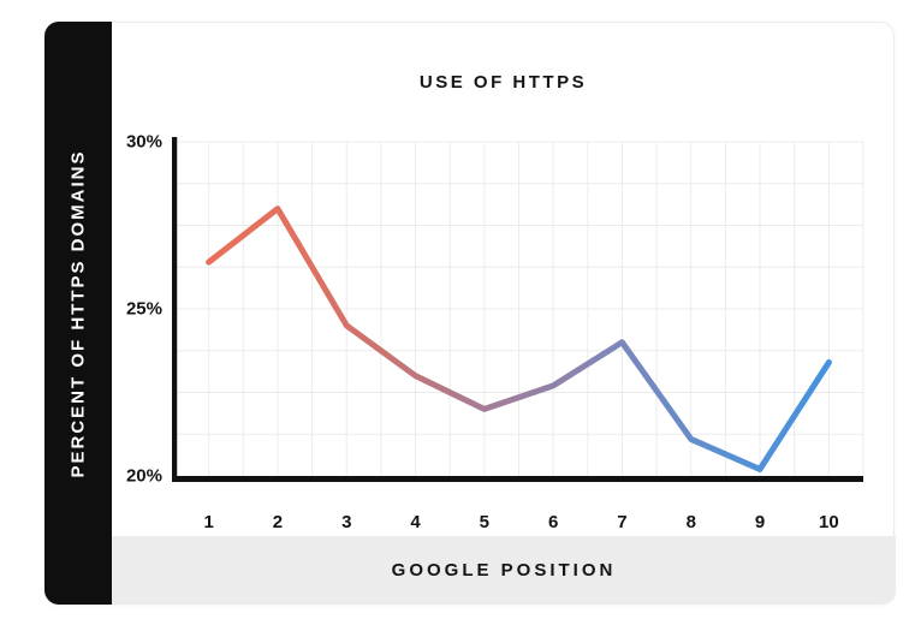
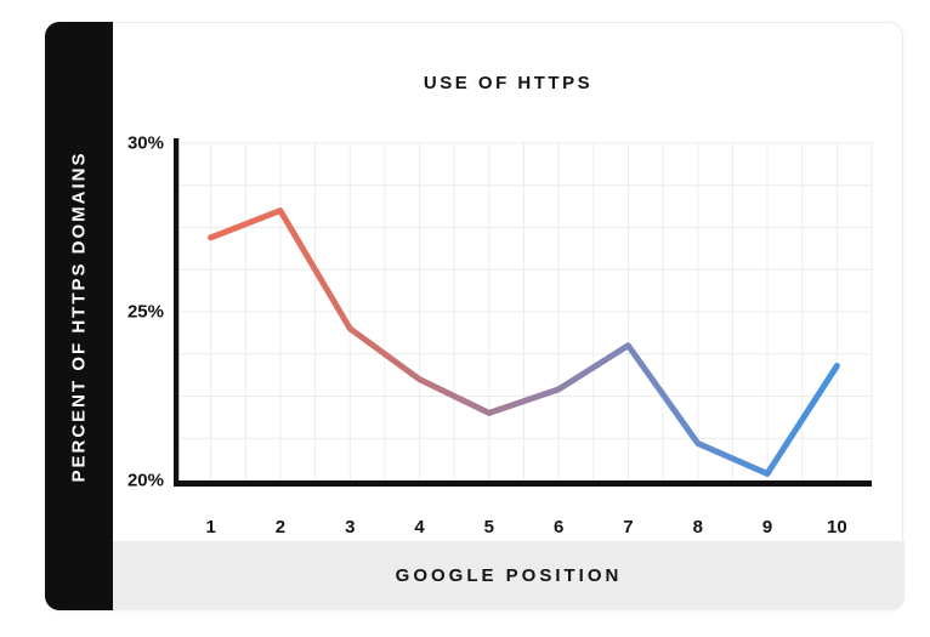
1: 26.4% -> 27.2%
